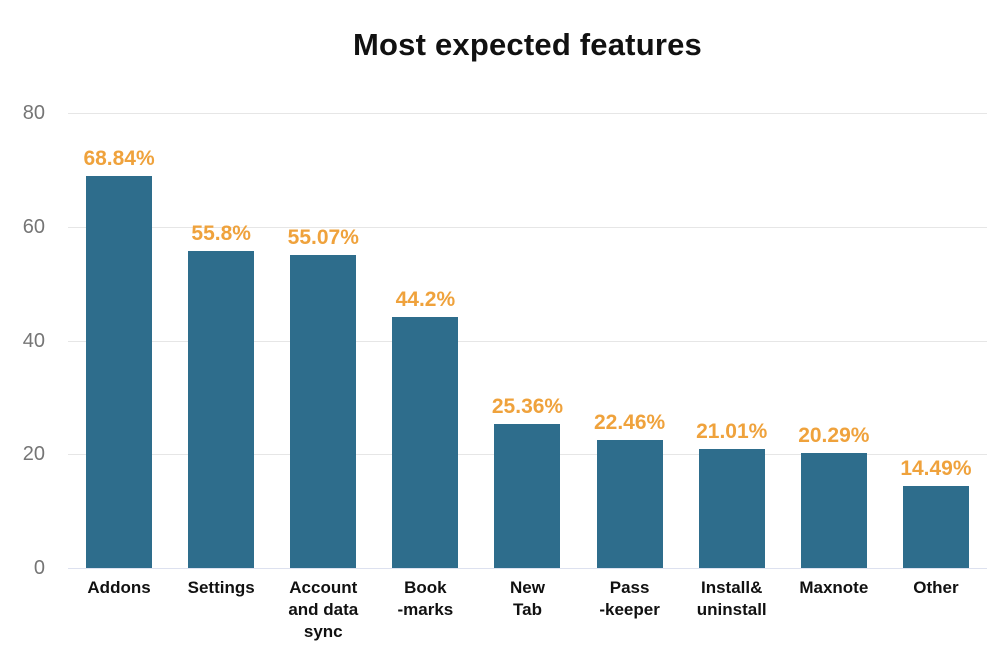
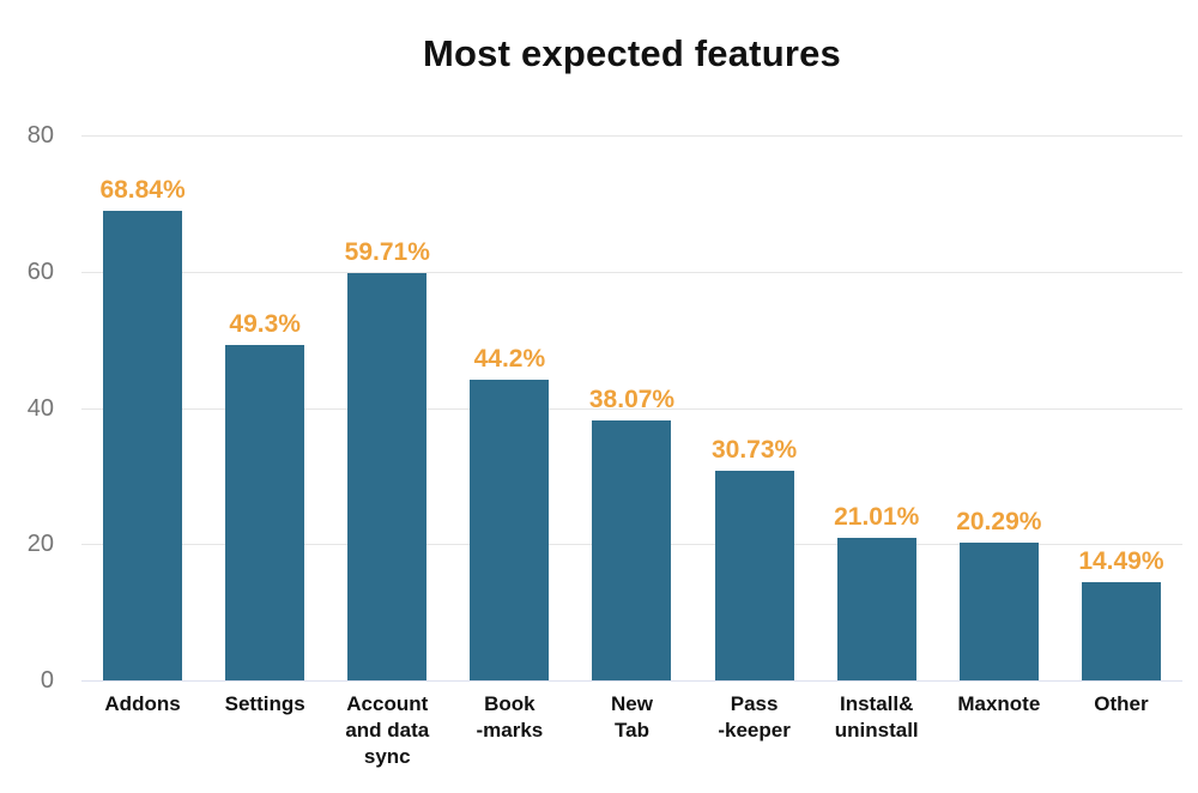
Settings: 55.8% -> 49.3%
Account and data sync: 55.07% -> 59.71%
New Tab: 25.36% -> 38.07%
Pass -keeper: 22.46% -> 30.73%
